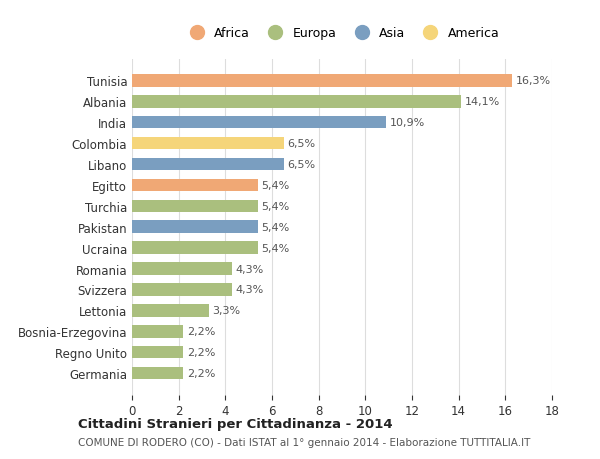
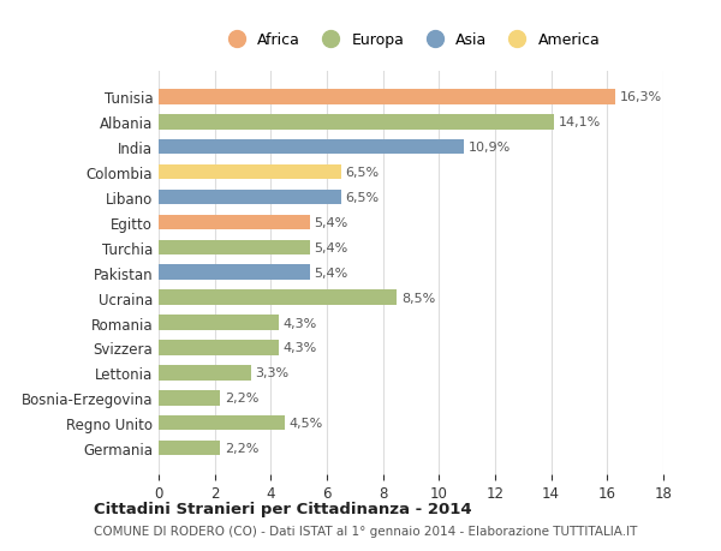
Ucraina: 5,4% -> 8,5%
Regno Unito: 2,2% -> 4,5%
